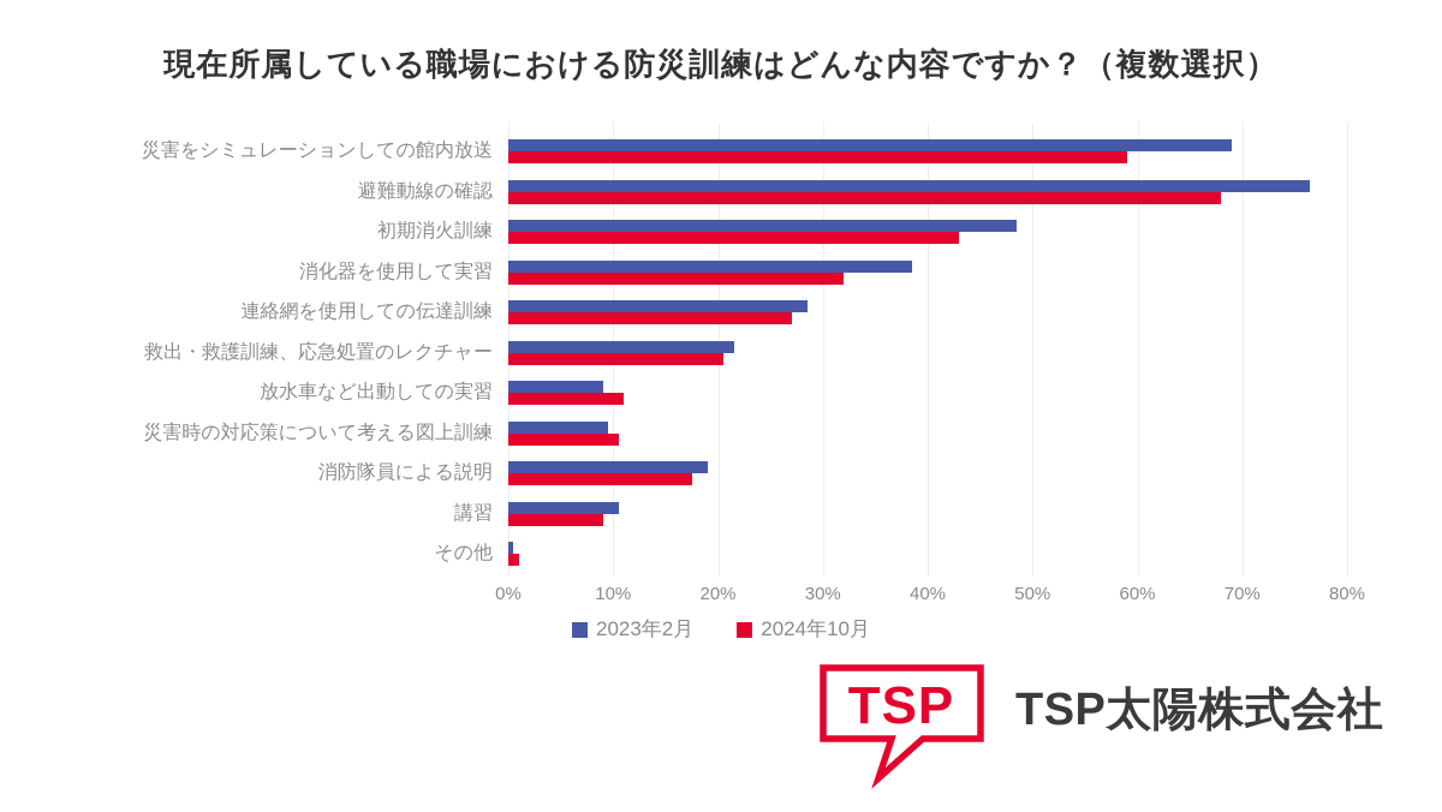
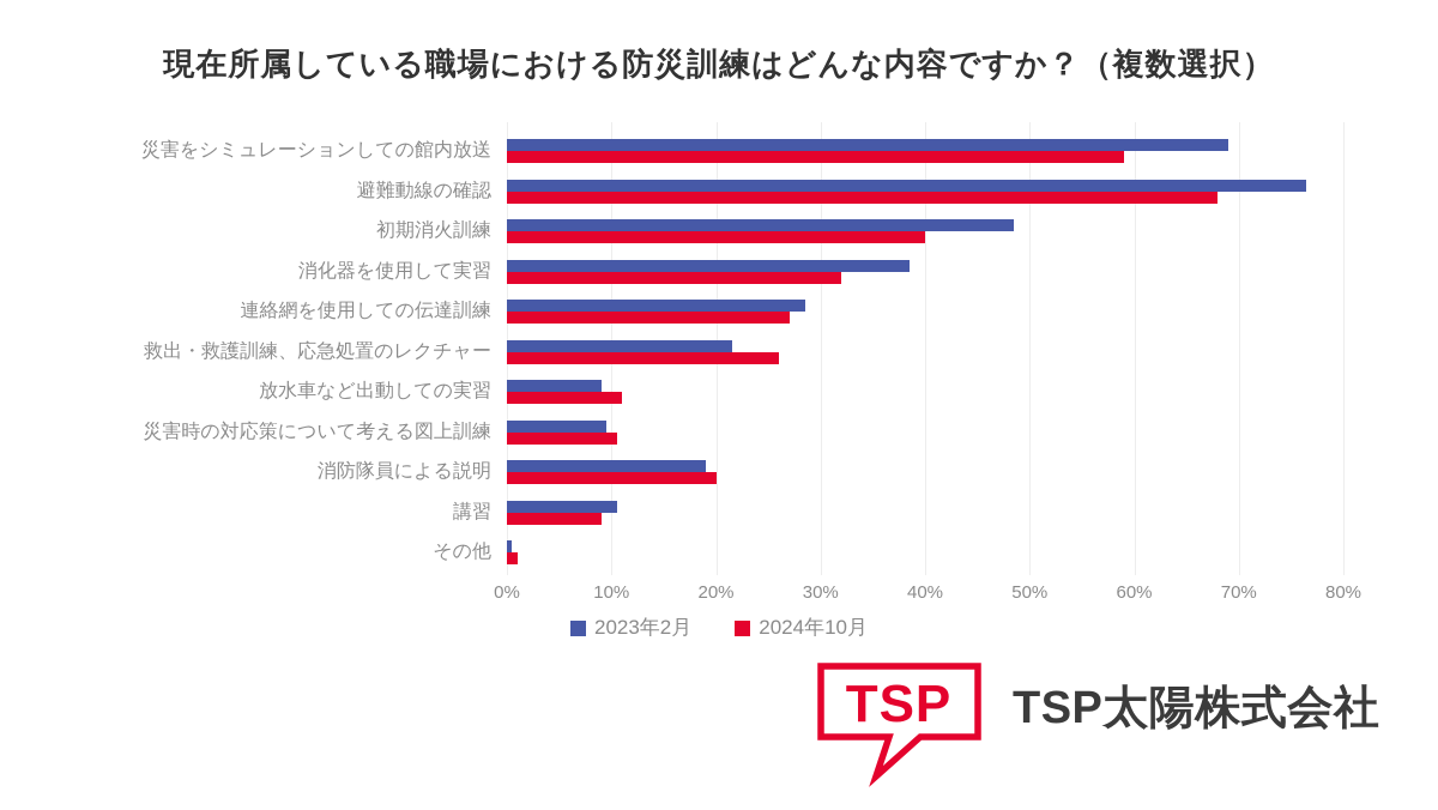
2024年10月/初期消火訓練: 43% -> 40%
2024年10月/救出・救護訓練、応急処置のレクチャー: 20% -> 26%
2024年10月/消防隊員による説明: 18% -> 20%
